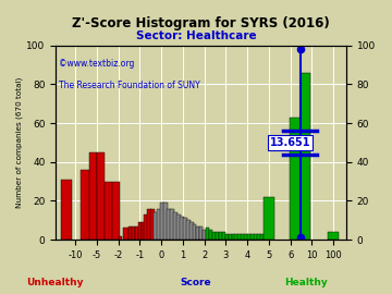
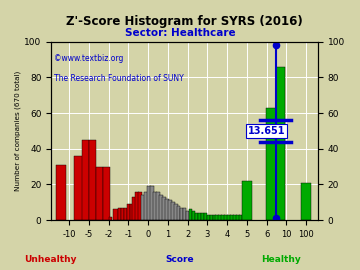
100: 4 -> 21
